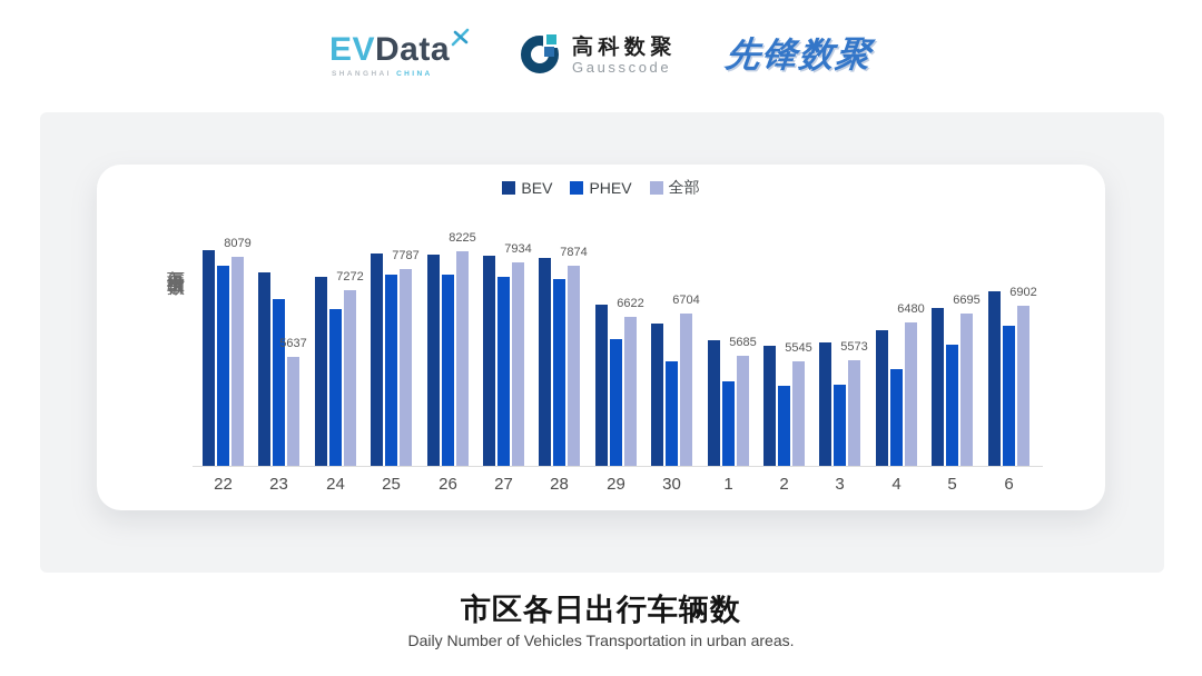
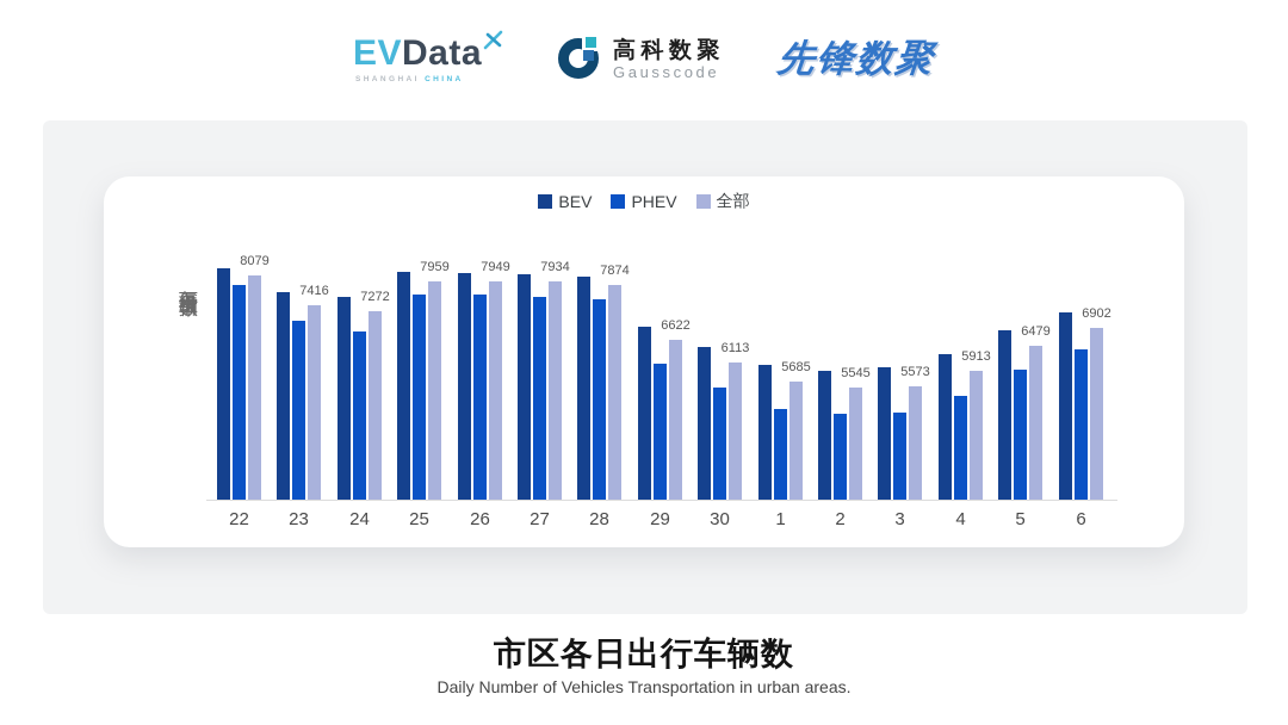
全部/23: 5637 -> 7416
全部/25: 7787 -> 7959
全部/26: 8225 -> 7949
全部/30: 6704 -> 6113
全部/4: 6480 -> 5913
全部/5: 6695 -> 6479
